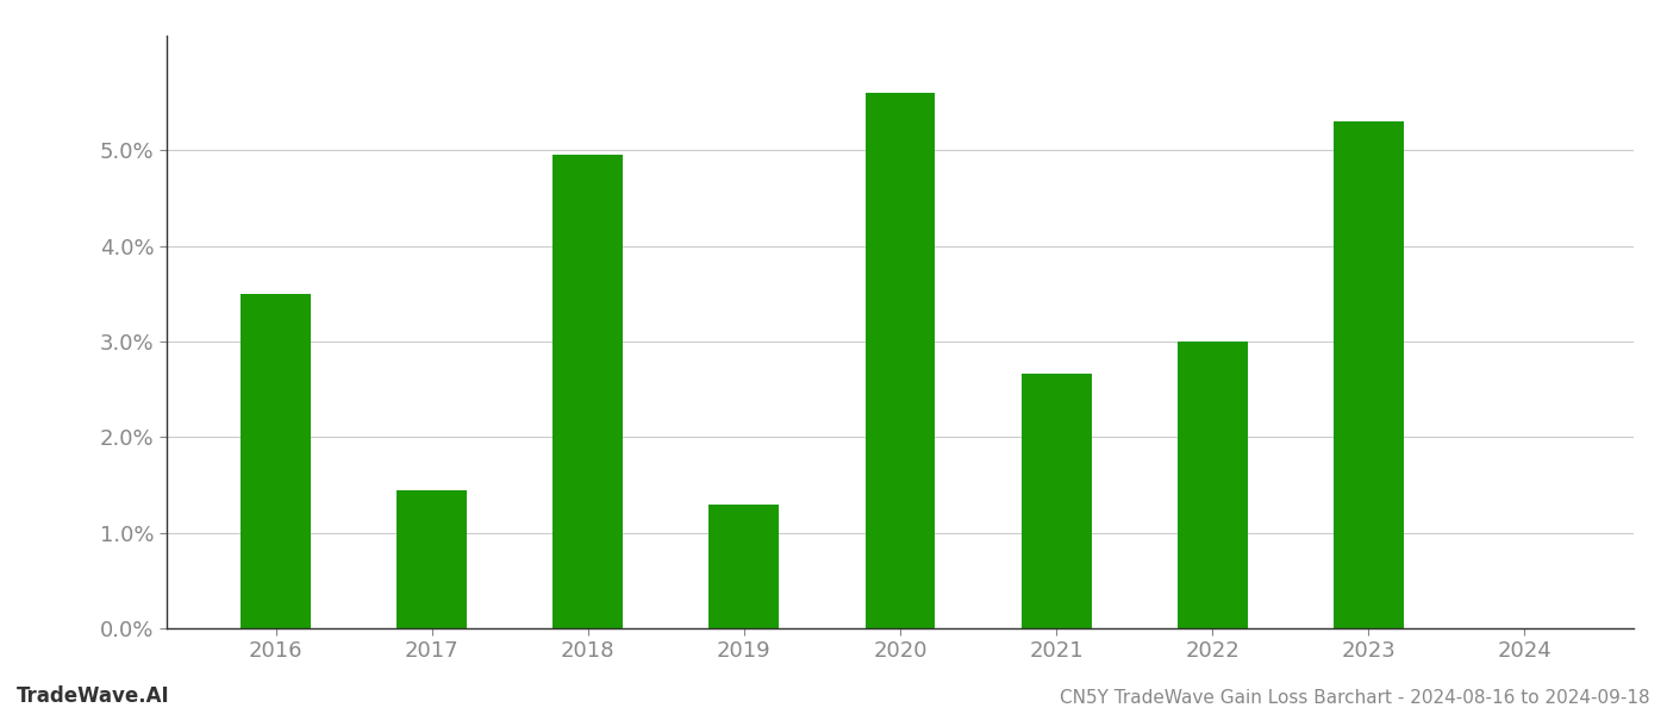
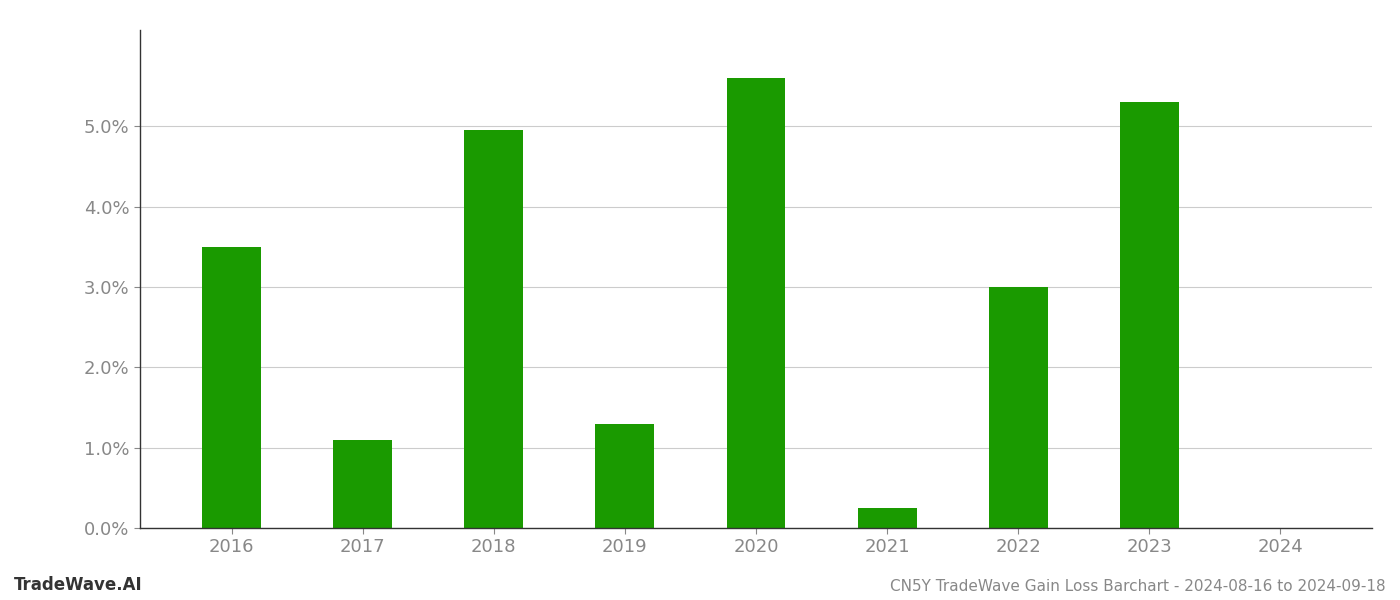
2017: 1.44% -> 1.10%
2021: 2.66% -> 0.25%
